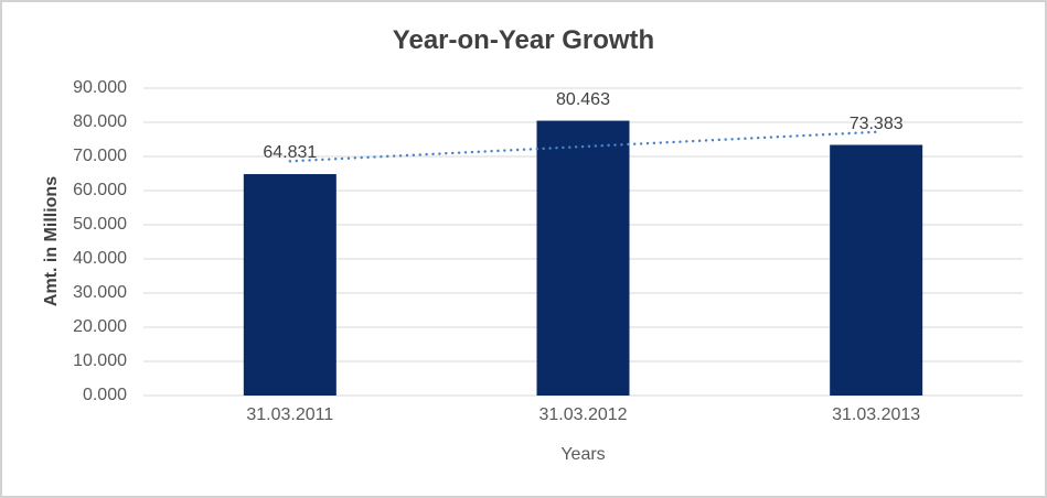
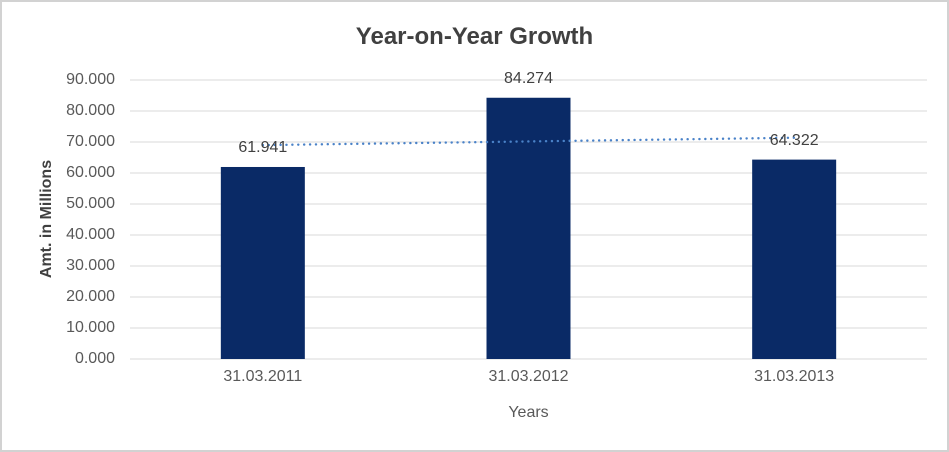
31.03.2011: 64.831 -> 61.941
31.03.2012: 80.463 -> 84.274
31.03.2013: 73.383 -> 64.322
